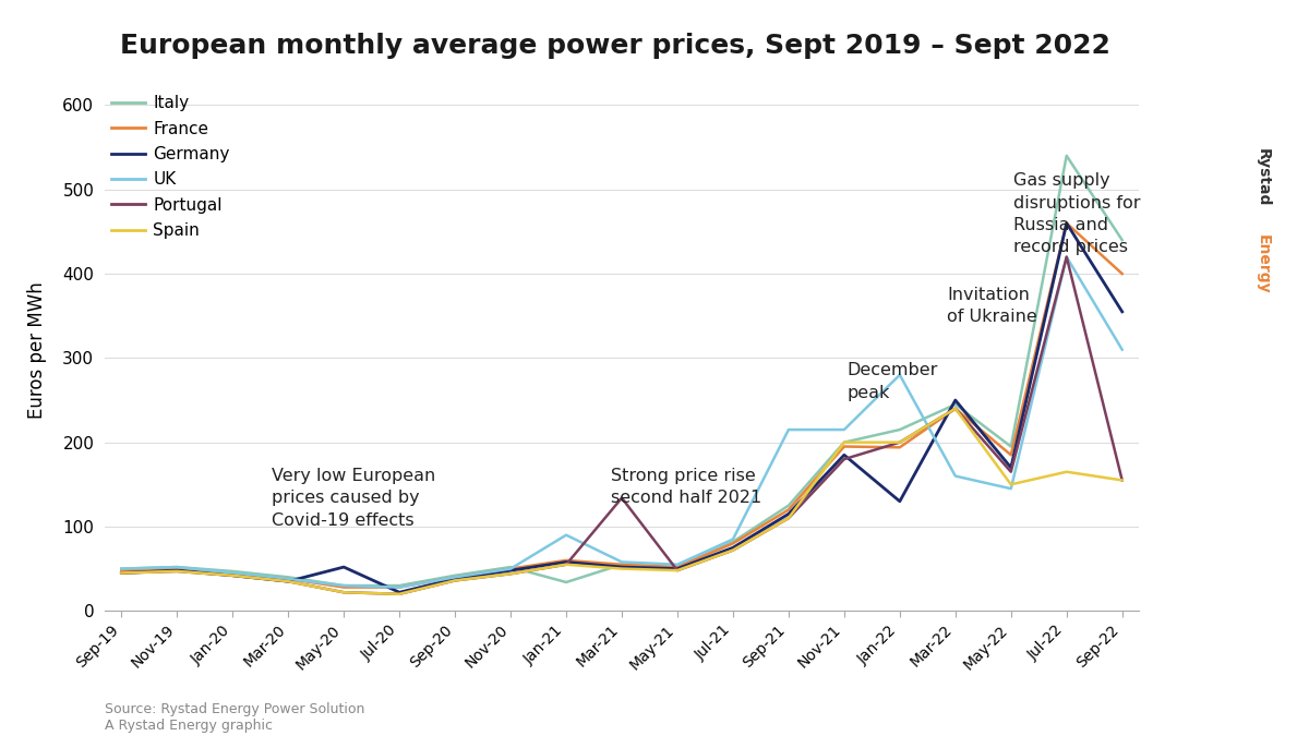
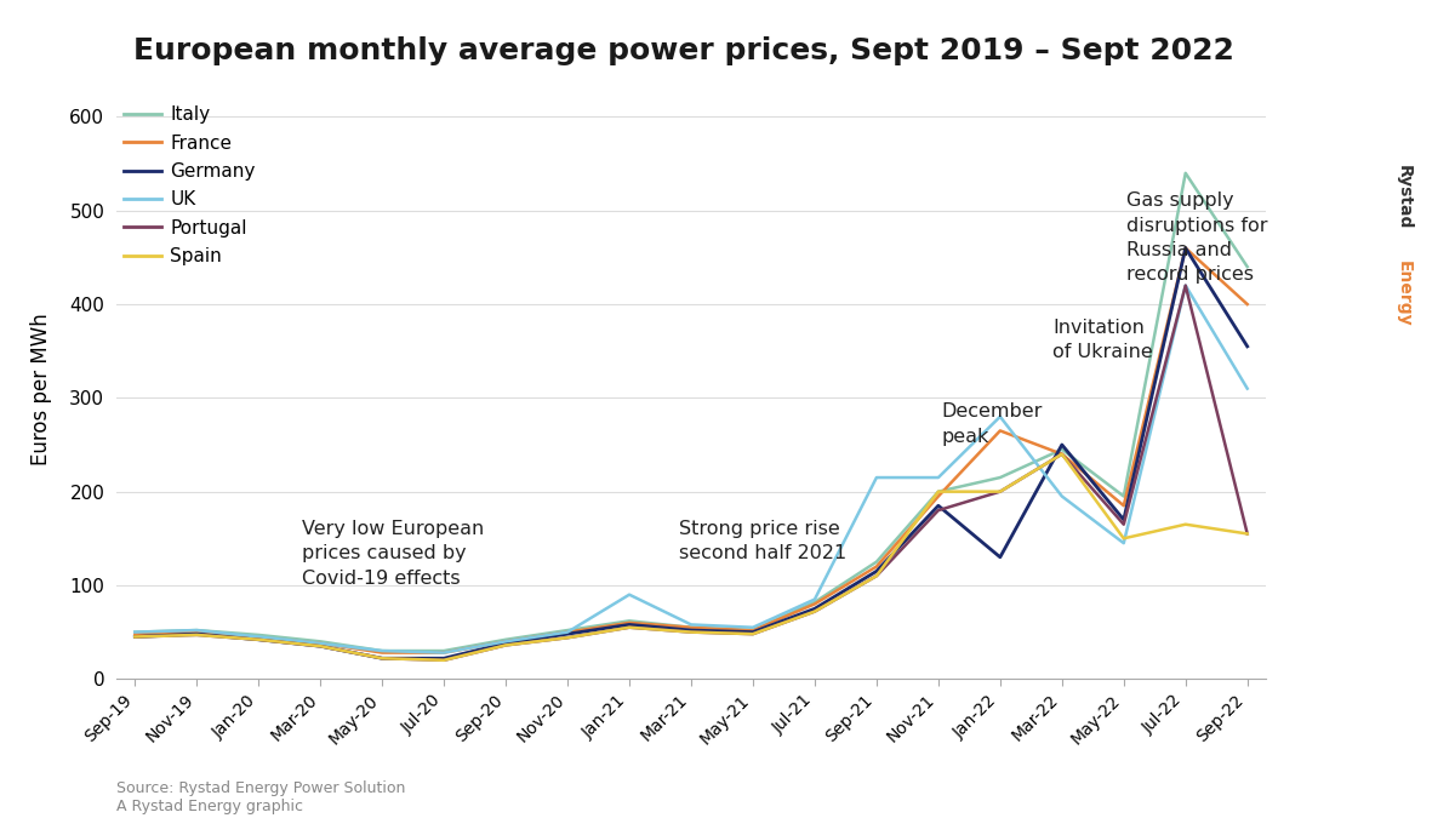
Germany/May-20: 52 -> 22
Italy/Jan-21: 34 -> 62
Portugal/Mar-21: 134 -> 50
France/Jan-22: 194 -> 265
UK/Mar-22: 160 -> 195
